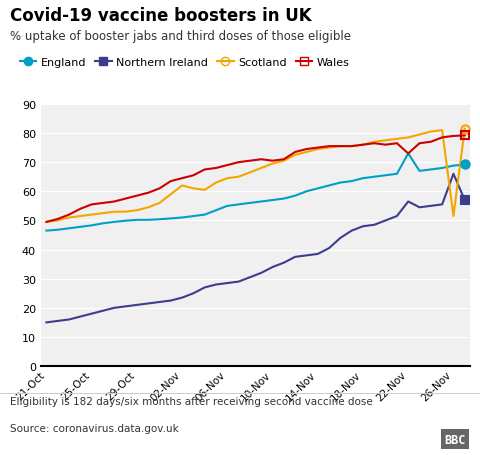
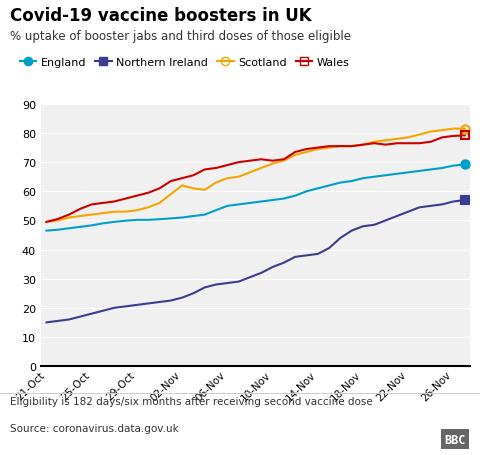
England/22-Nov: 73.0 -> 66.5
Northern Ireland/22-Nov: 56.5 -> 53.0
Wales/22-Nov: 73.0 -> 76.5
Northern Ireland/26-Nov: 66.0 -> 56.5
Scotland/26-Nov: 51.5 -> 81.5
